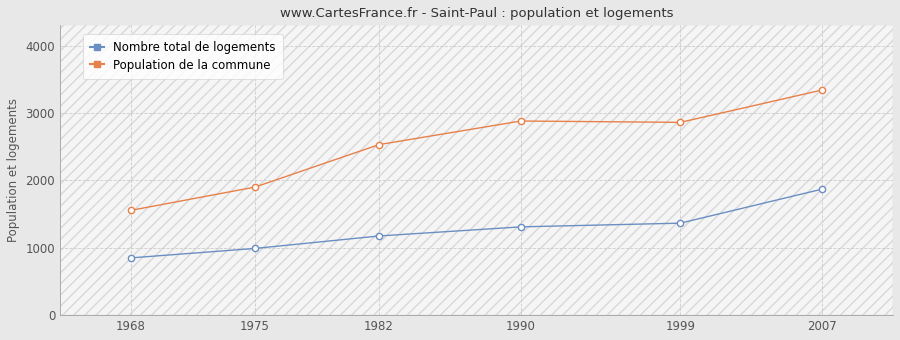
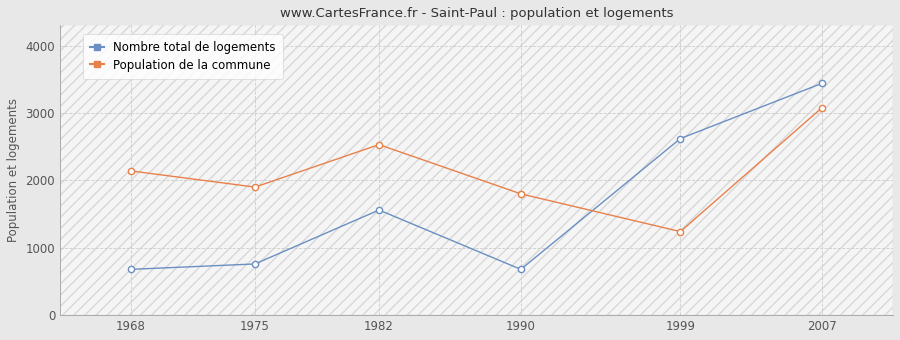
Nombre total de logements/1968: 850 -> 680
Population de la commune/1968: 1560 -> 2140
Nombre total de logements/1975: 990 -> 760
Nombre total de logements/1982: 1180 -> 1560
Nombre total de logements/1990: 1310 -> 680
Population de la commune/1990: 2880 -> 1800
Nombre total de logements/1999: 1360 -> 2620
Population de la commune/1999: 2860 -> 1240
Nombre total de logements/2007: 1870 -> 3440
Population de la commune/2007: 3340 -> 3080
